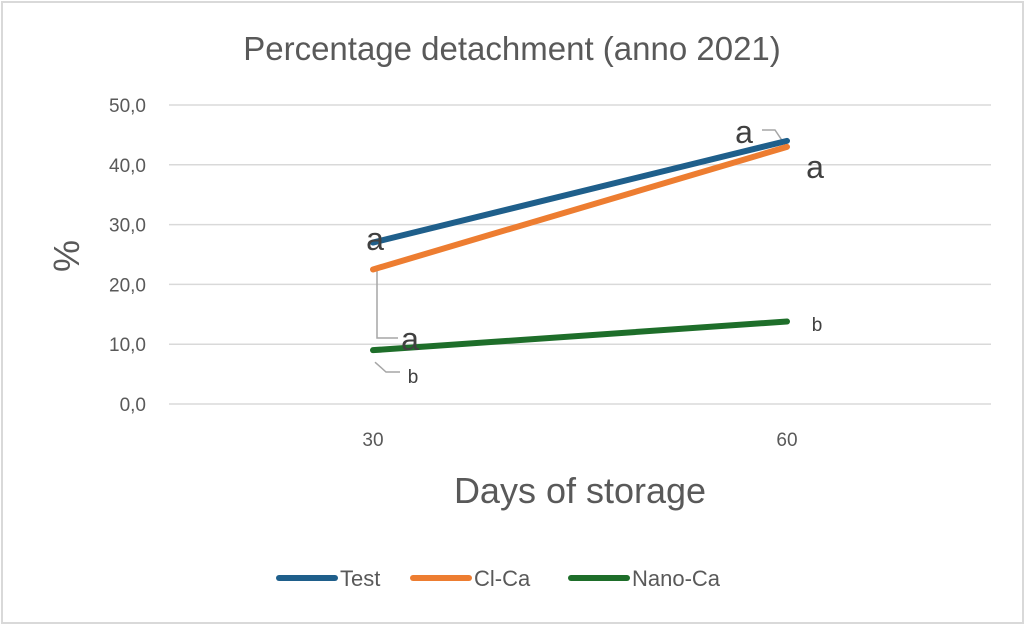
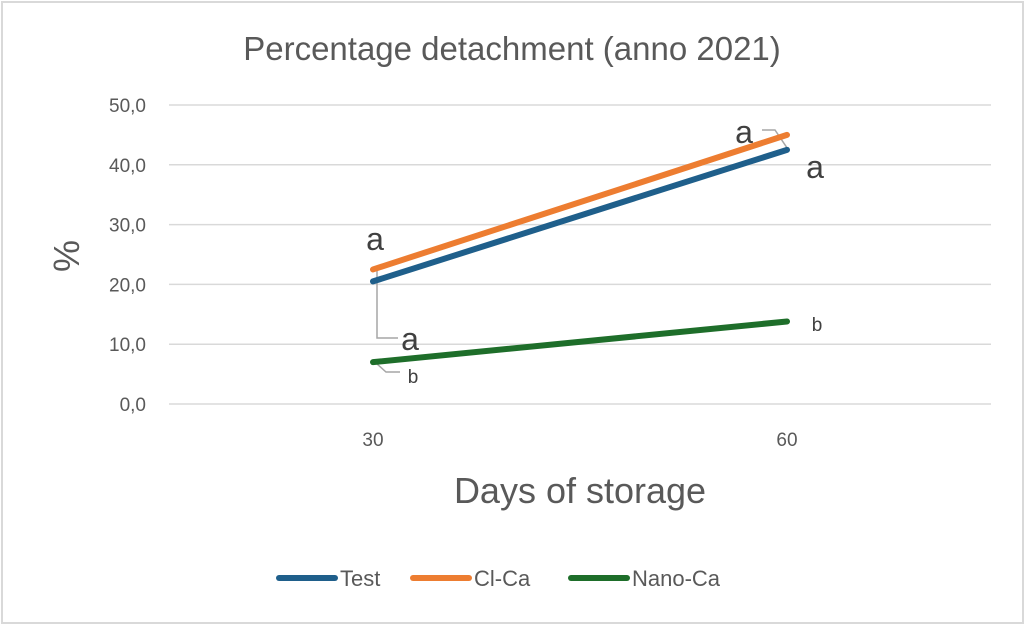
Test/30: 27 -> 20
Nano-Ca/30: 9 -> 7
Test/60: 44 -> 42
Cl-Ca/60: 43 -> 45
